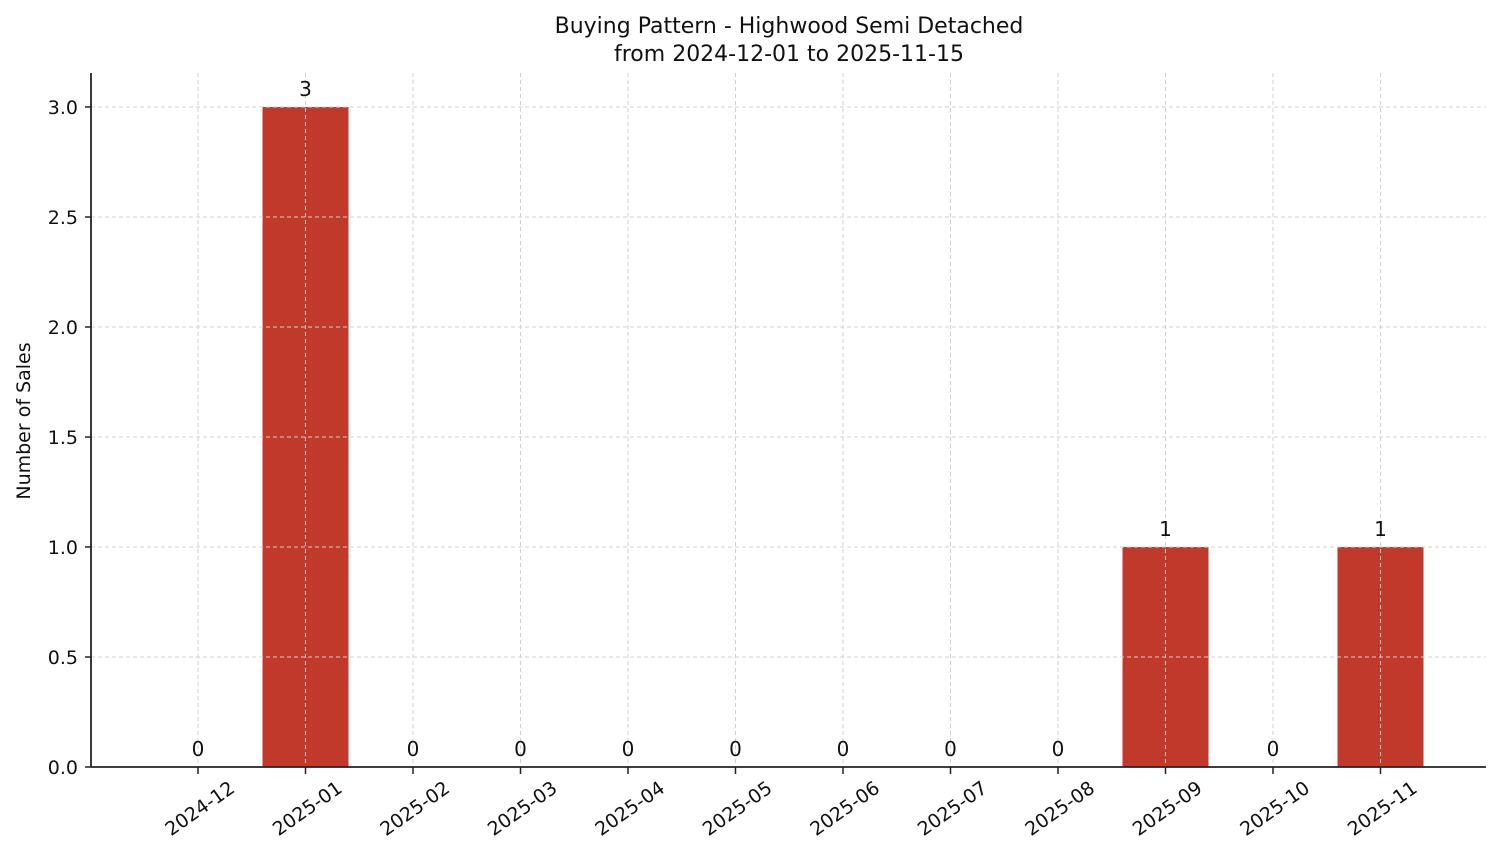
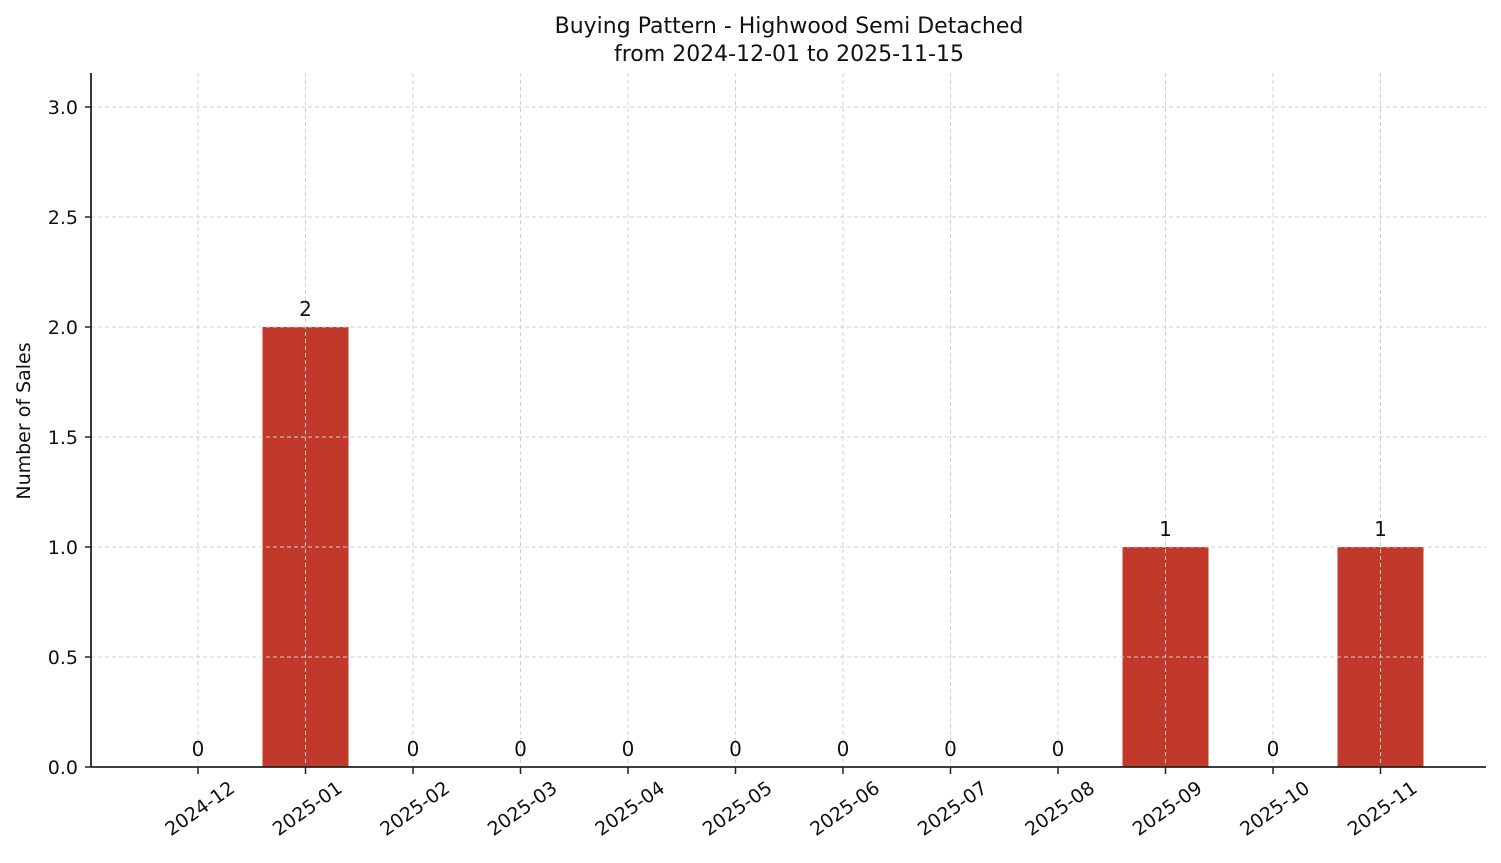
2025-01: 3 -> 2
